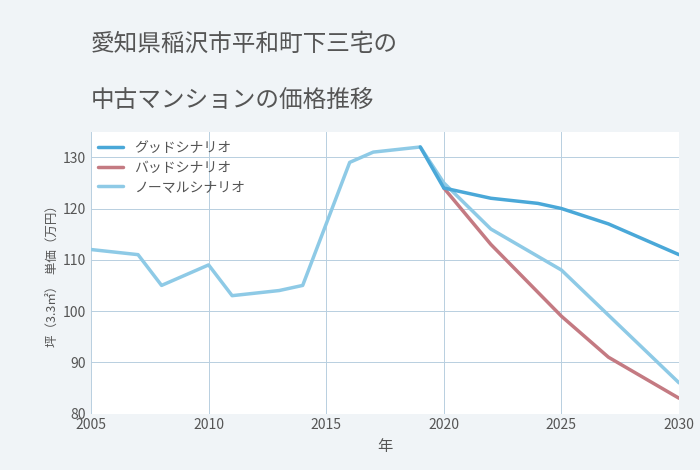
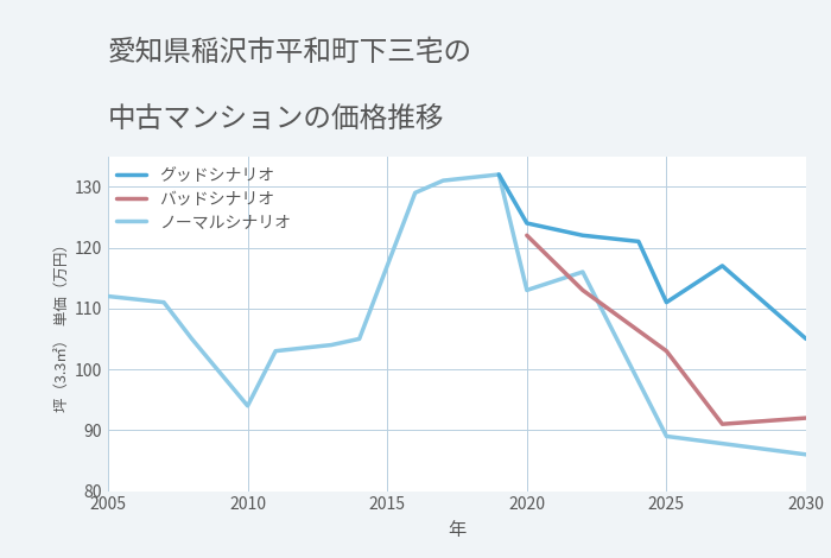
ノーマルシナリオ/2010: 109 -> 94
ノーマルシナリオ/2020: 125 -> 113
バッドシナリオ/2020: 124 -> 122
ノーマルシナリオ/2025: 108 -> 89
グッドシナリオ/2025: 120 -> 111
バッドシナリオ/2025: 99 -> 103
グッドシナリオ/2030: 111 -> 105
バッドシナリオ/2030: 83 -> 92
